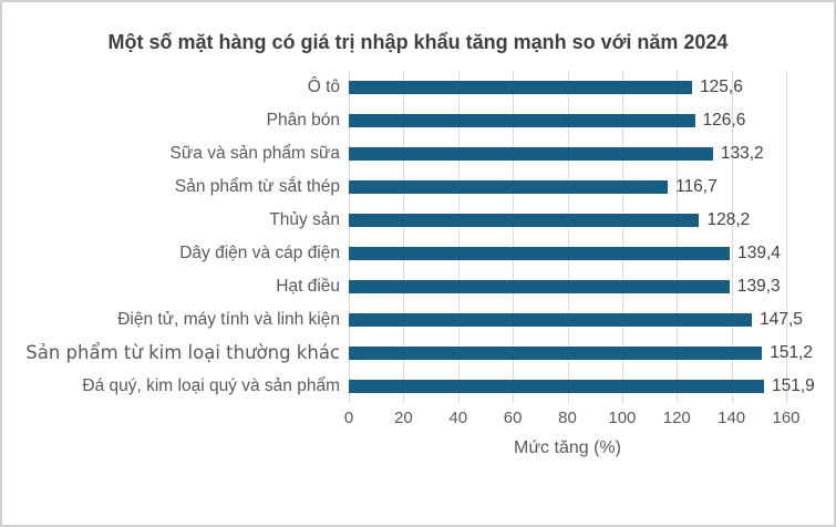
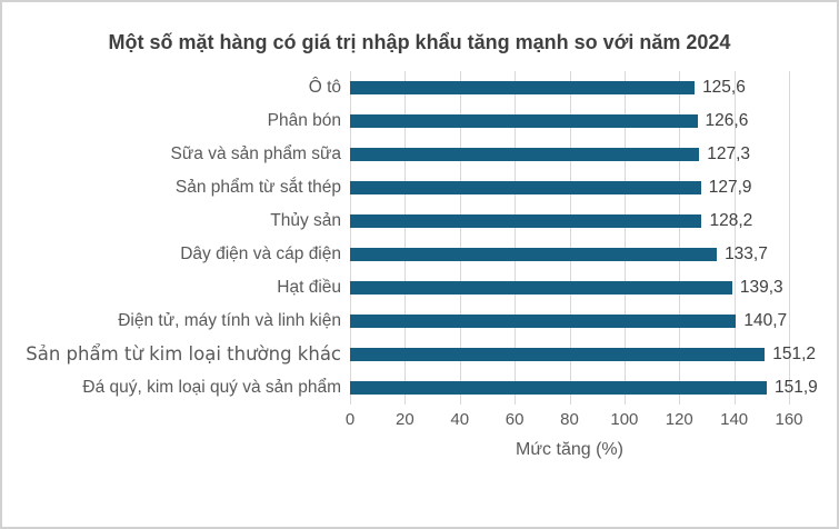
Sữa và sản phẩm sữa: 133,2 -> 127,3
Sản phẩm từ sắt thép: 116,7 -> 127,9
Dây điện và cáp điện: 139,4 -> 133,7
Điện tử, máy tính và linh kiện: 147,5 -> 140,7
